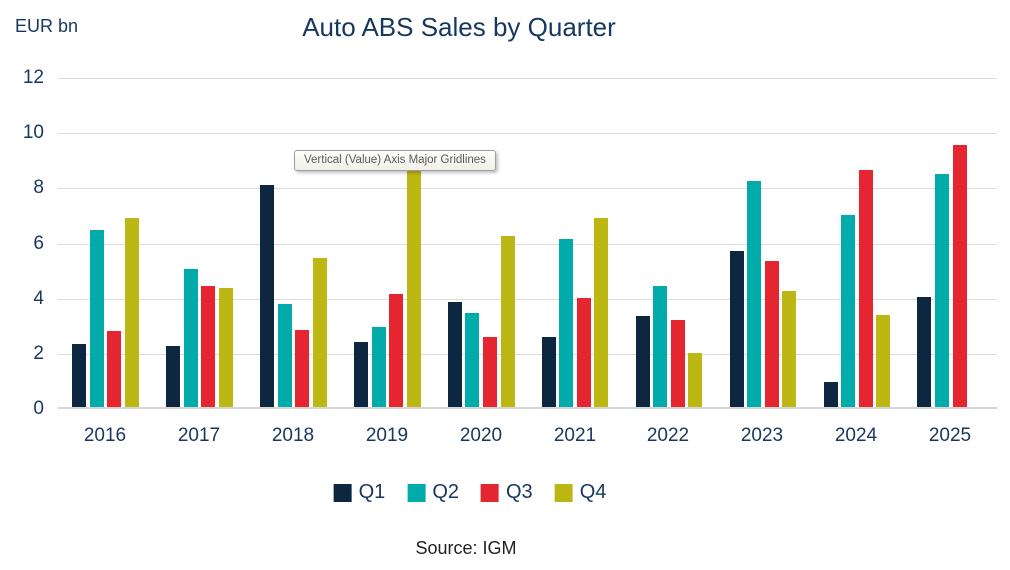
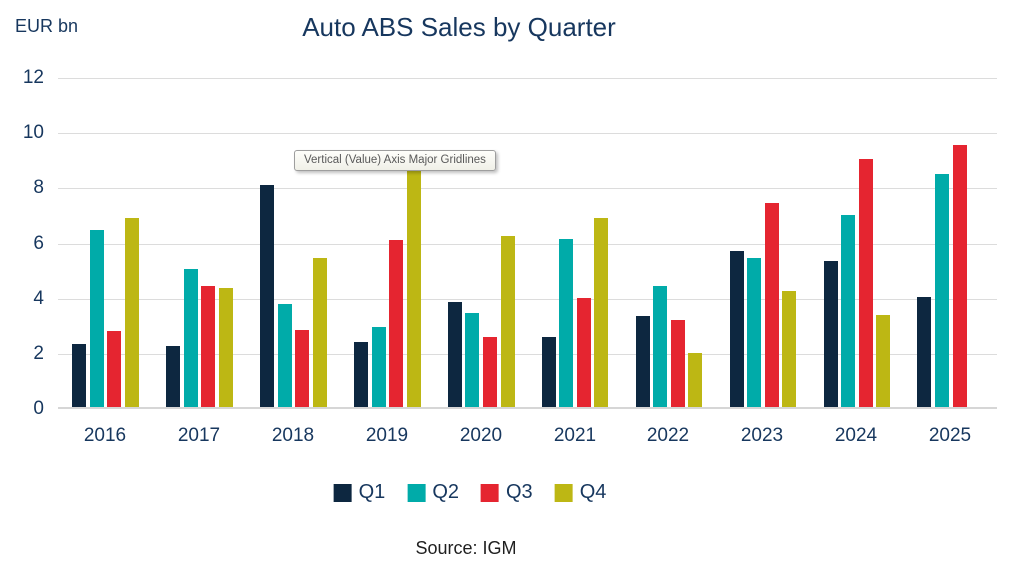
Q3/2019: 4.1 -> 6.0
Q2/2023: 8.2 -> 5.4
Q3/2023: 5.3 -> 7.4
Q1/2024: 0.9 -> 5.3
Q3/2024: 8.6 -> 9.0
